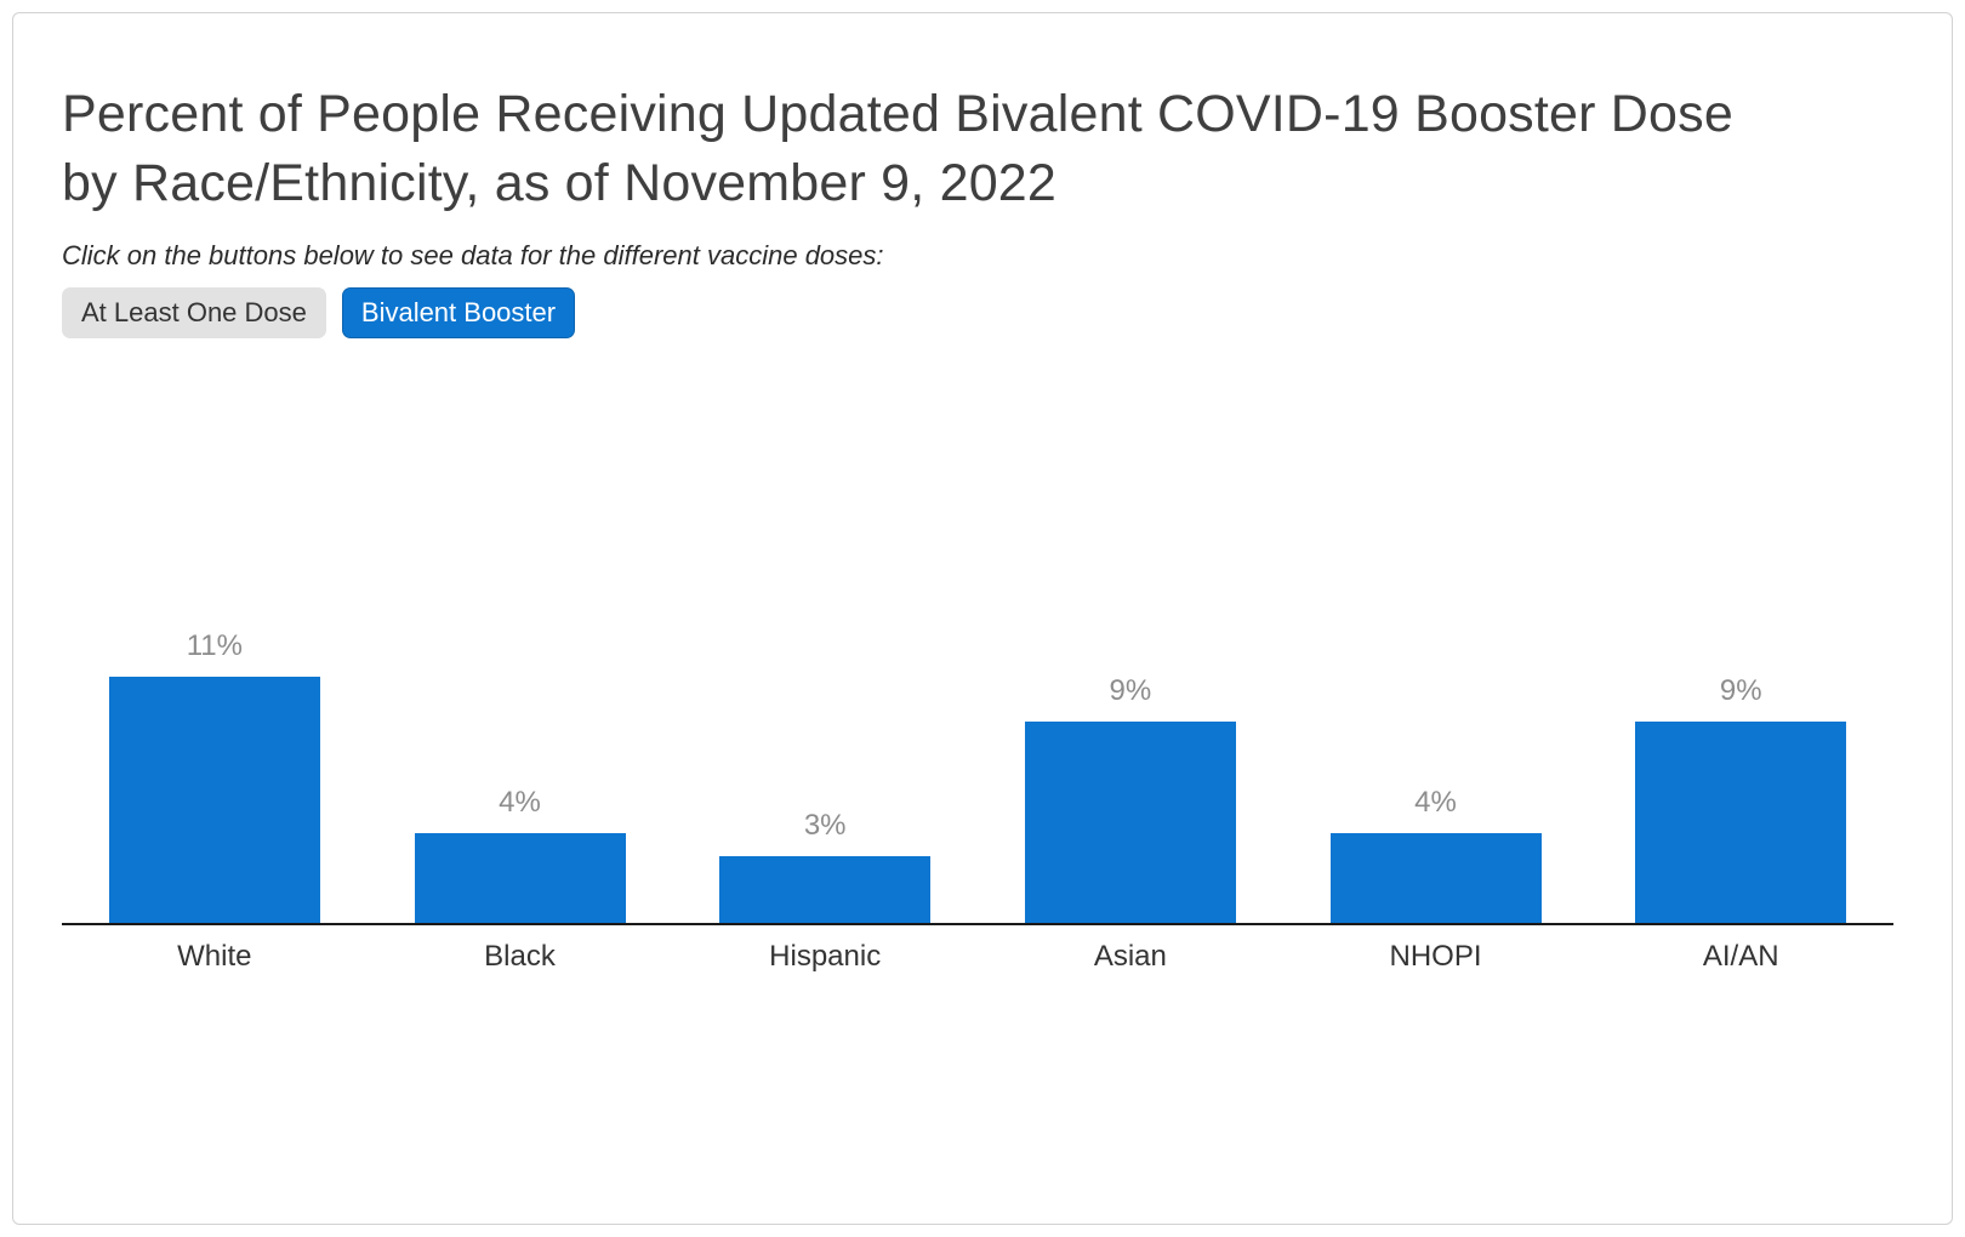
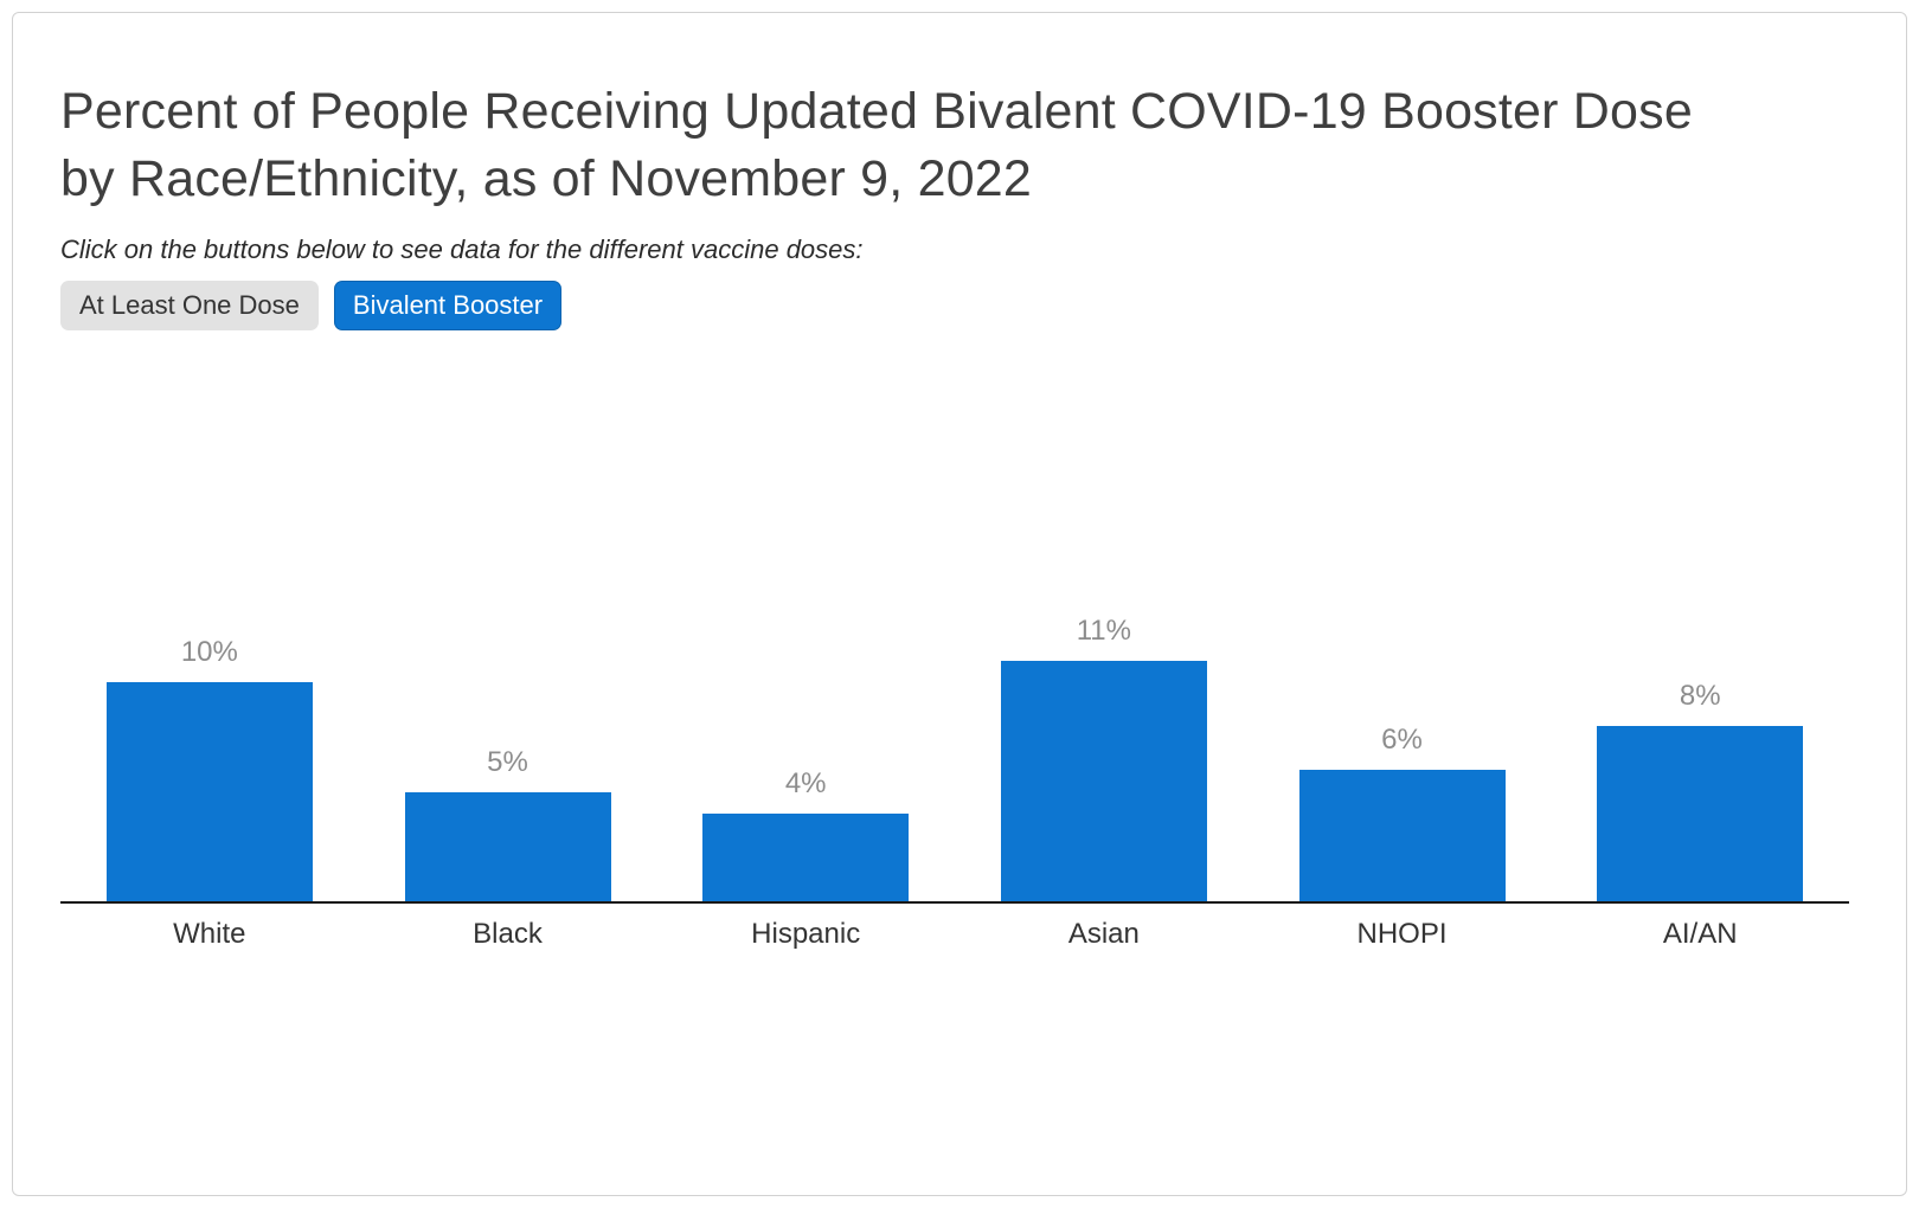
White: 11% -> 10%
Black: 4% -> 5%
Hispanic: 3% -> 4%
Asian: 9% -> 11%
NHOPI: 4% -> 6%
AI/AN: 9% -> 8%
